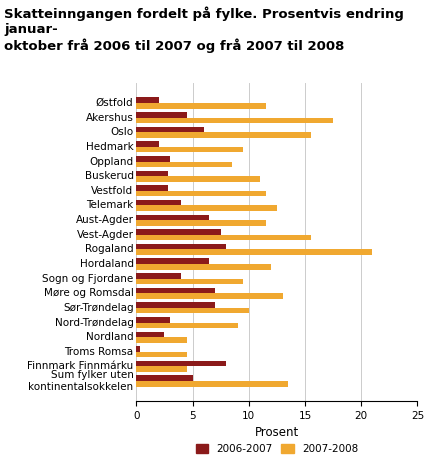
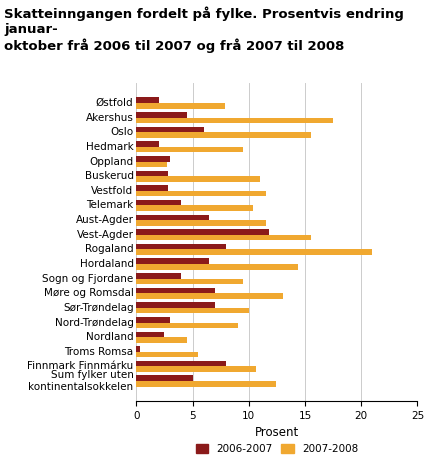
2007-2008/Østfold: 11.5 -> 7.9
2007-2008/Oppland: 8.5 -> 2.7
2007-2008/Telemark: 12.5 -> 10.4
2006-2007/Vest-Agder: 7.5 -> 11.8
2007-2008/Hordaland: 12.0 -> 14.4
2007-2008/Troms Romsa: 4.5 -> 5.5
2007-2008/Finnmark Finnmárku: 4.5 -> 10.6
2007-2008/Sum fylker uten kontinentalsokkelen: 13.5 -> 12.4
